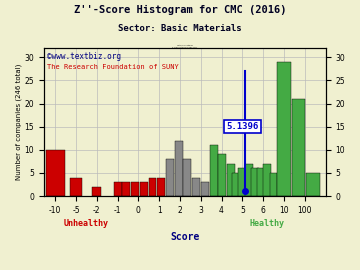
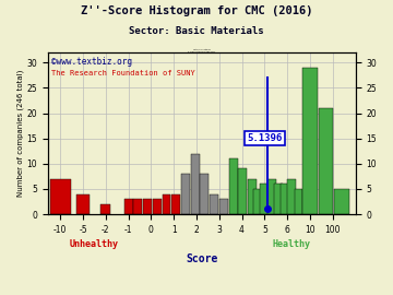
-10: 10 -> 7
